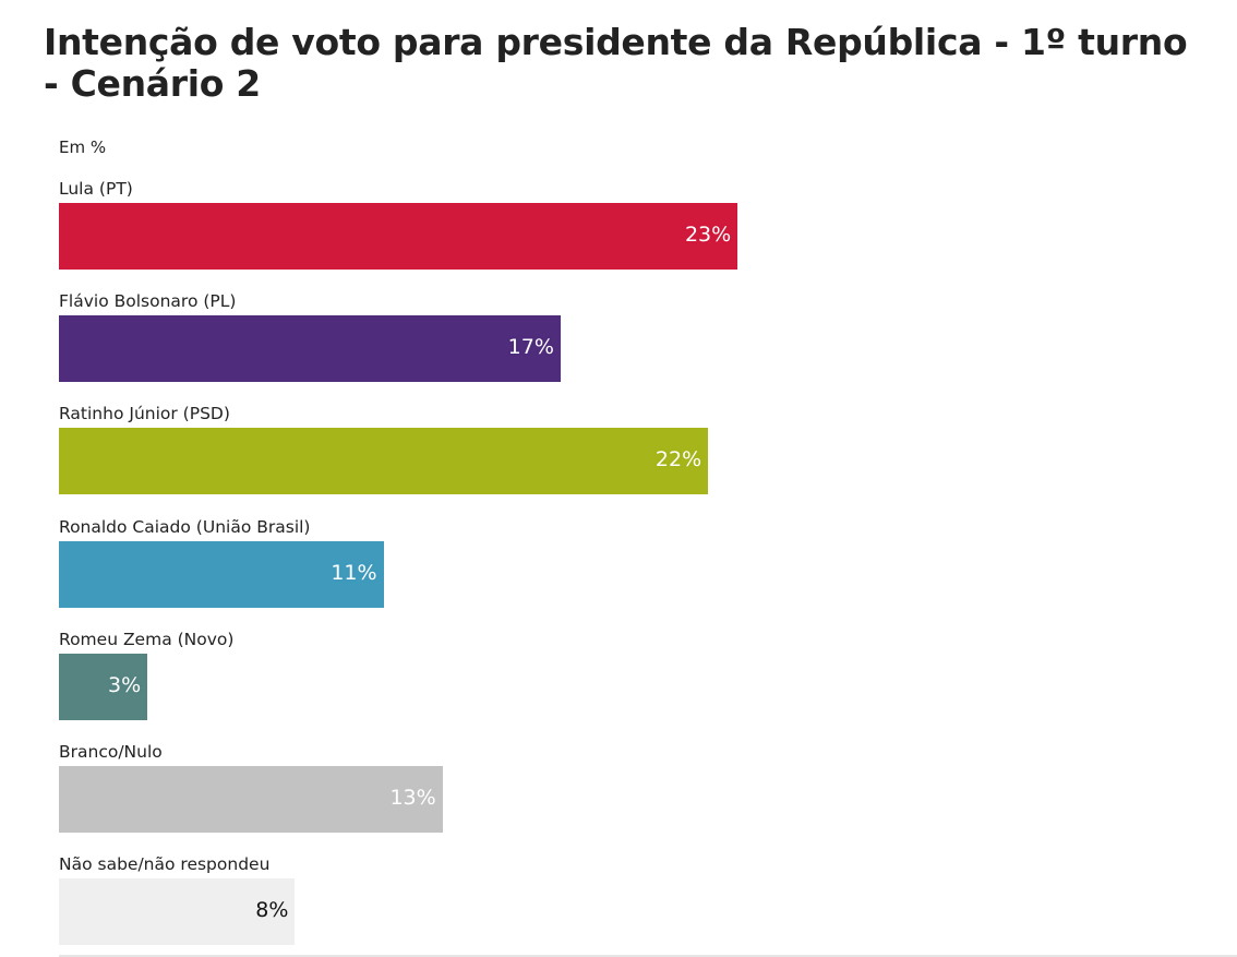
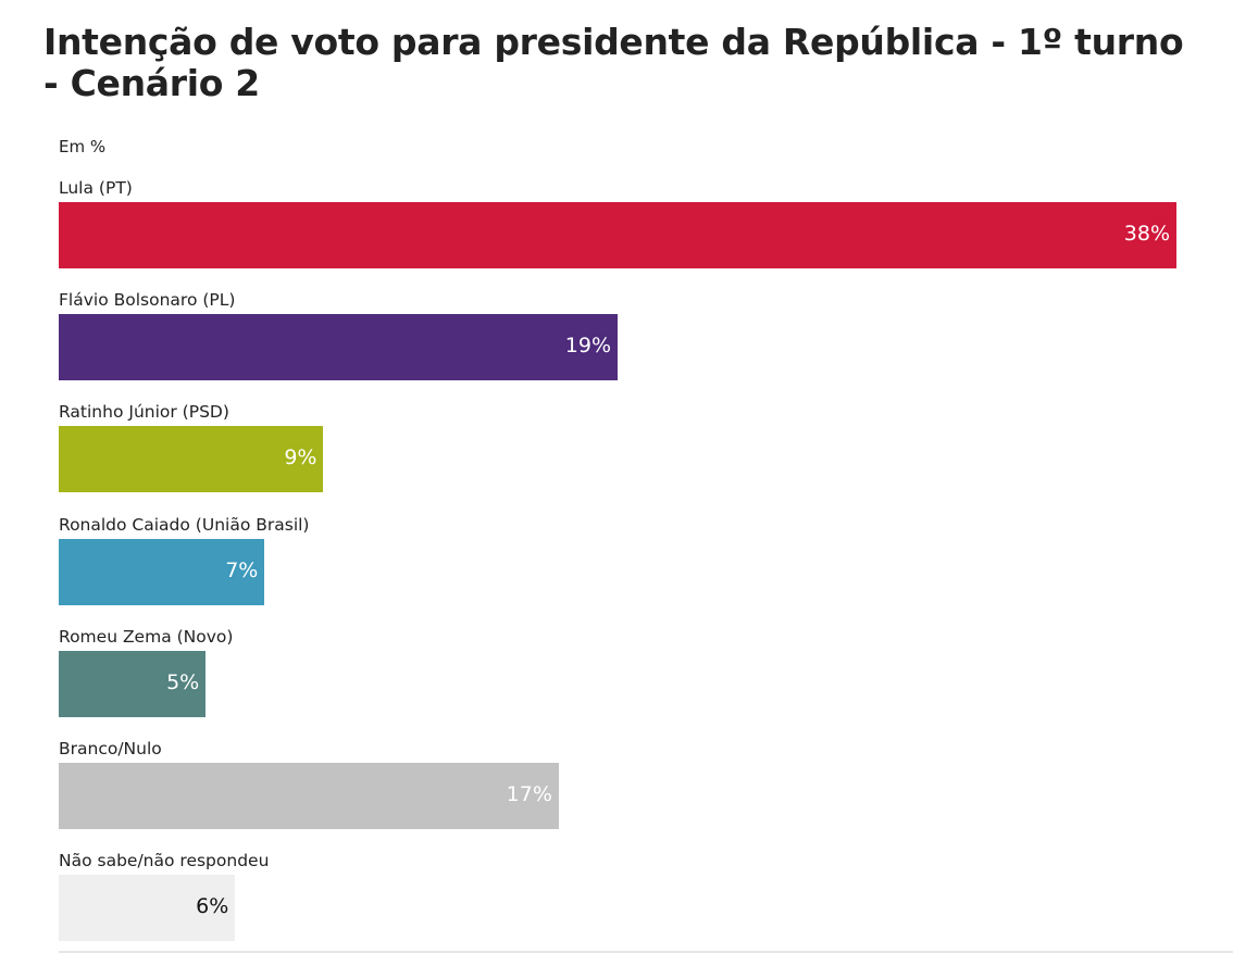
Lula (PT): 23% -> 38%
Flávio Bolsonaro (PL): 17% -> 19%
Ratinho Júnior (PSD): 22% -> 9%
Ronaldo Caiado (União Brasil): 11% -> 7%
Romeu Zema (Novo): 3% -> 5%
Branco/Nulo: 13% -> 17%
Não sabe/não respondeu: 8% -> 6%
